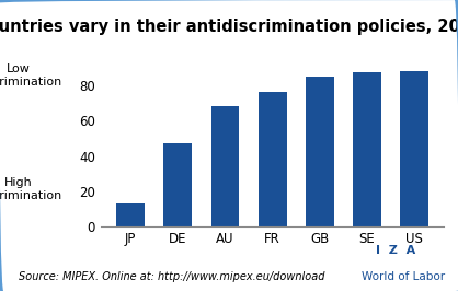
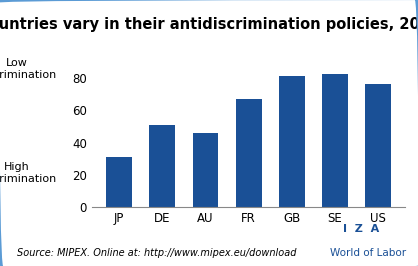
JP: 13 -> 31
DE: 47 -> 51
AU: 68 -> 46
FR: 76 -> 67
GB: 85 -> 81
SE: 87 -> 82
US: 88 -> 76
